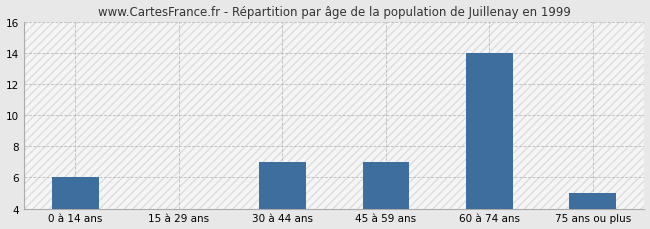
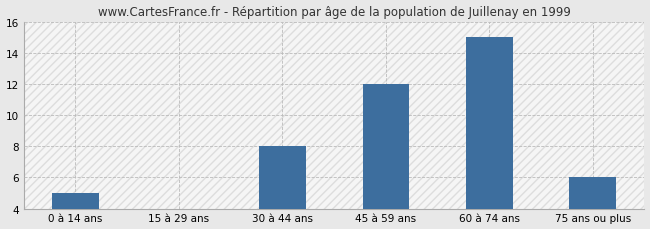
0 à 14 ans: 6 -> 5
30 à 44 ans: 7 -> 8
45 à 59 ans: 7 -> 12
60 à 74 ans: 14 -> 15
75 ans ou plus: 5 -> 6
